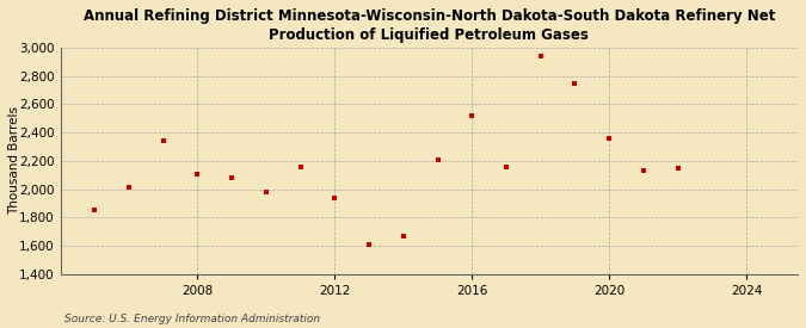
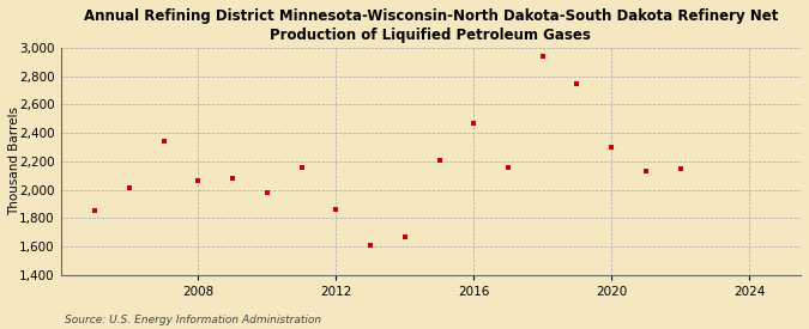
2008: 2,110 -> 2,060
2012: 1,940 -> 1,860
2016: 2,520 -> 2,470
2020: 2,360 -> 2,300
